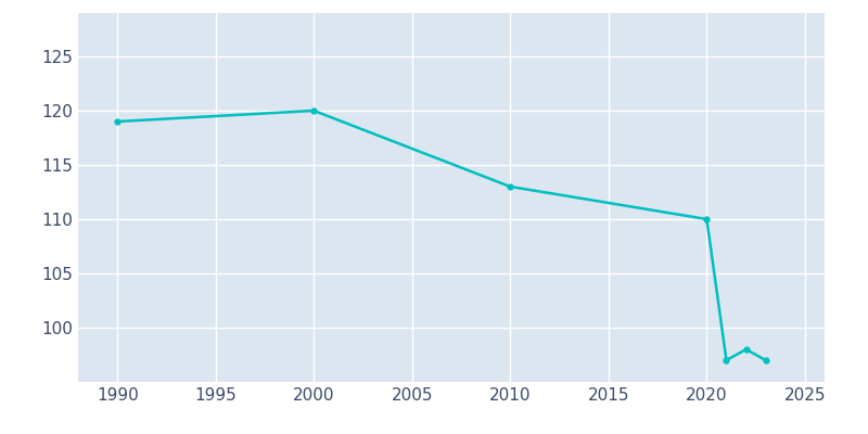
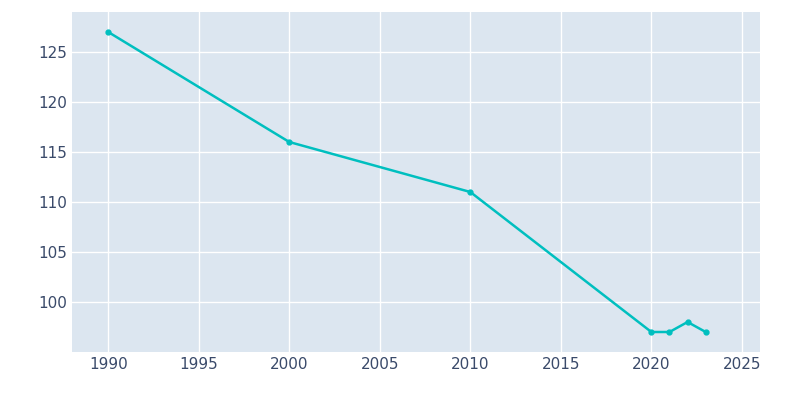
1990: 119 -> 127
2000: 120 -> 116
2010: 113 -> 111
2020: 110 -> 97
